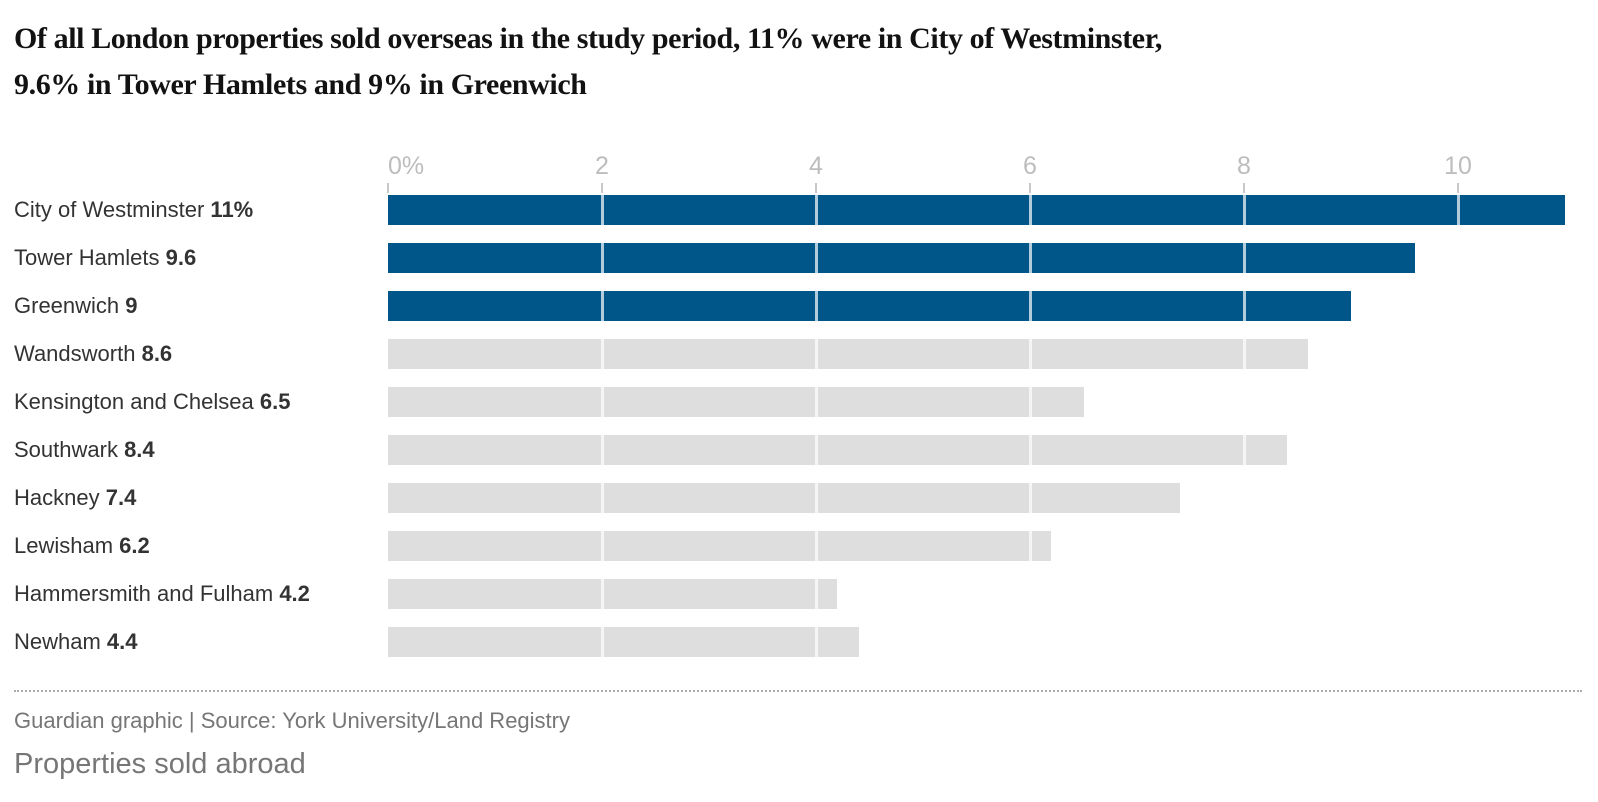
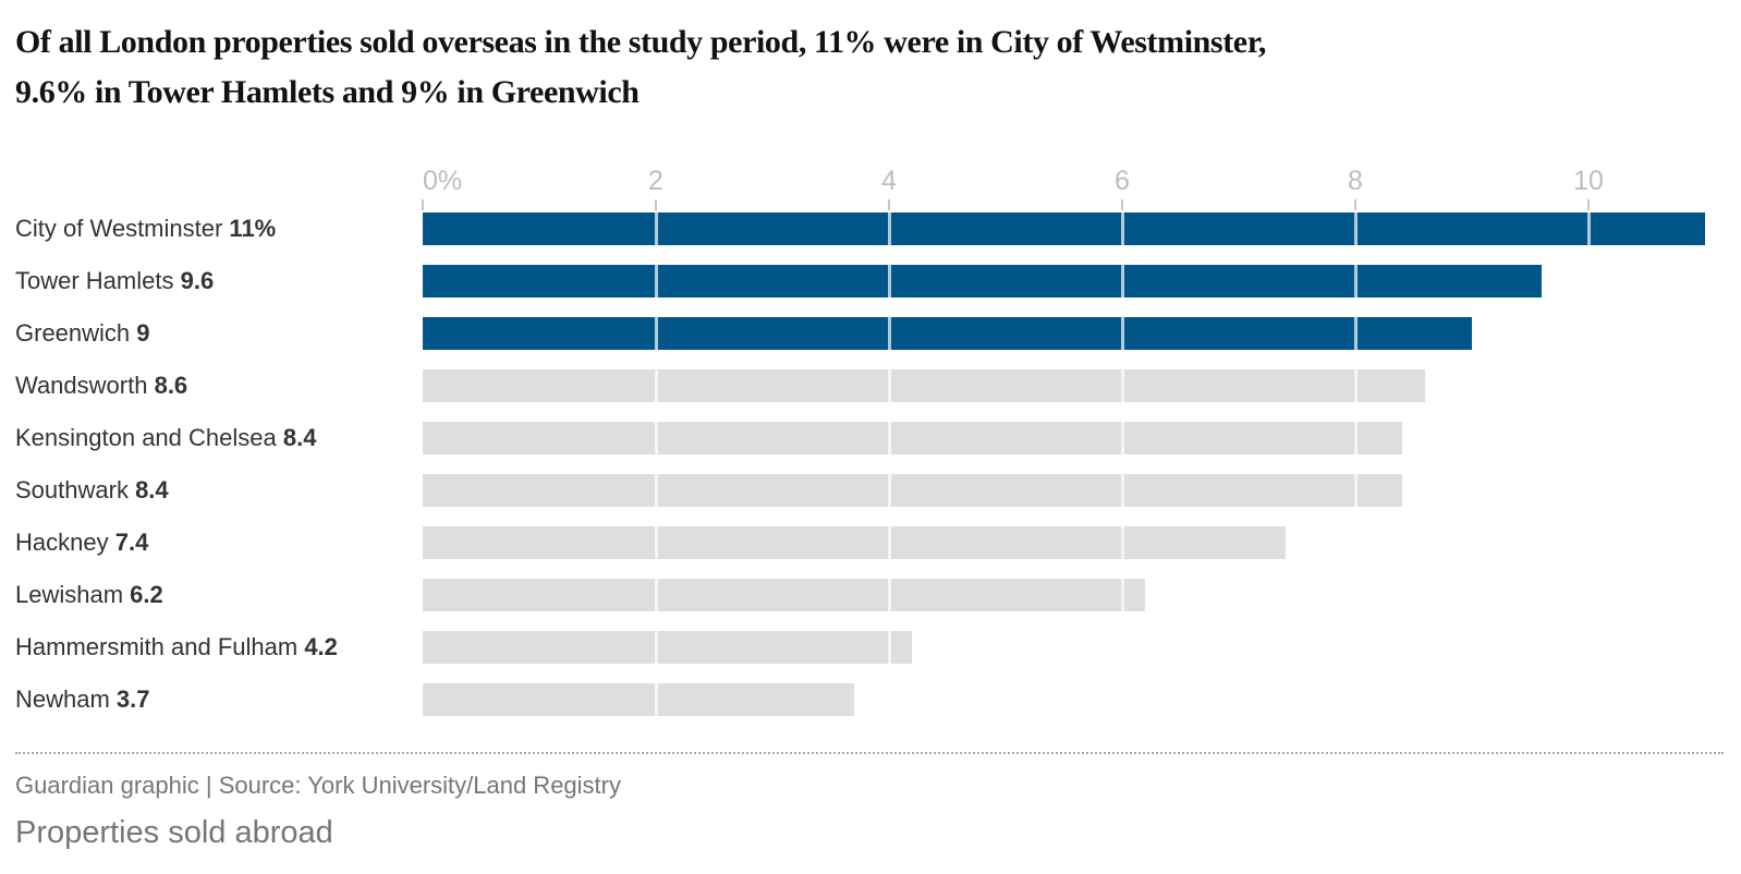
Kensington and Chelsea: 6.5 -> 8.4
Newham: 4.4 -> 3.7
